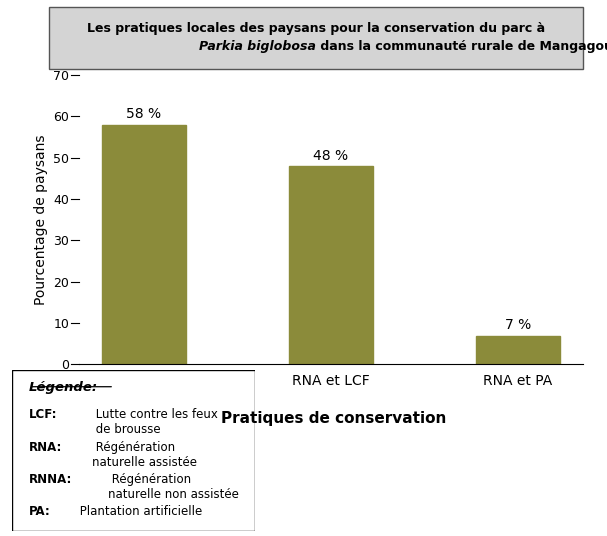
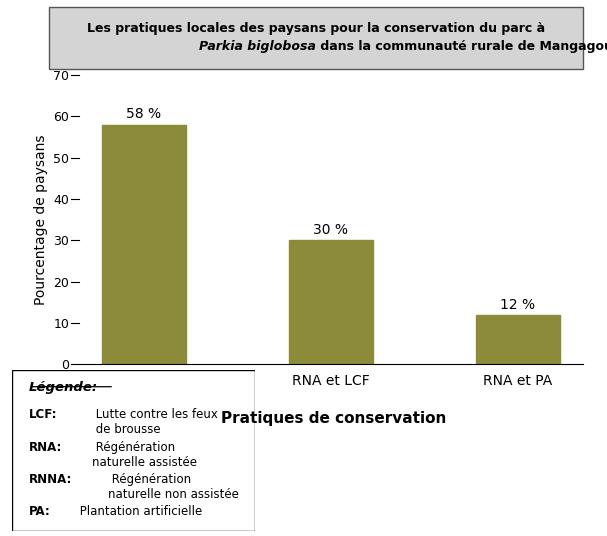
RNA et LCF: 48 -> 30
RNA et PA: 7 -> 12
